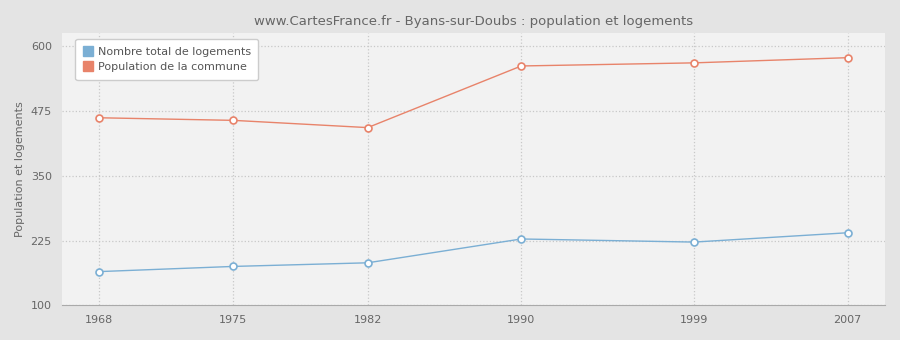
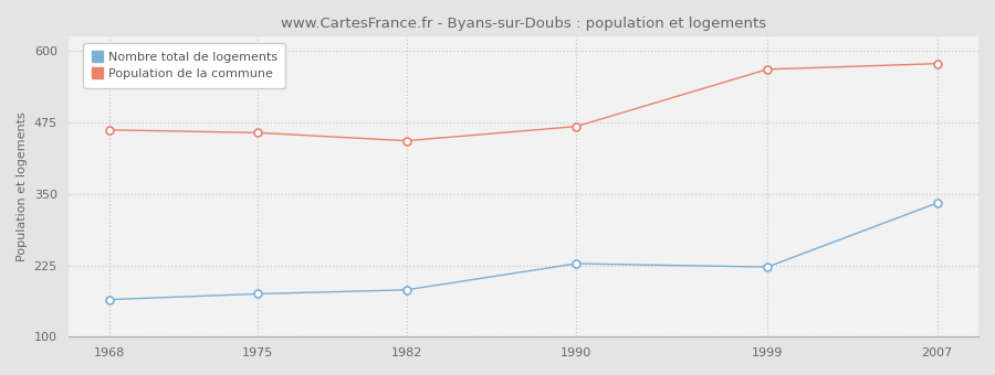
Population de la commune/1990: 562 -> 468
Nombre total de logements/2007: 240 -> 334
